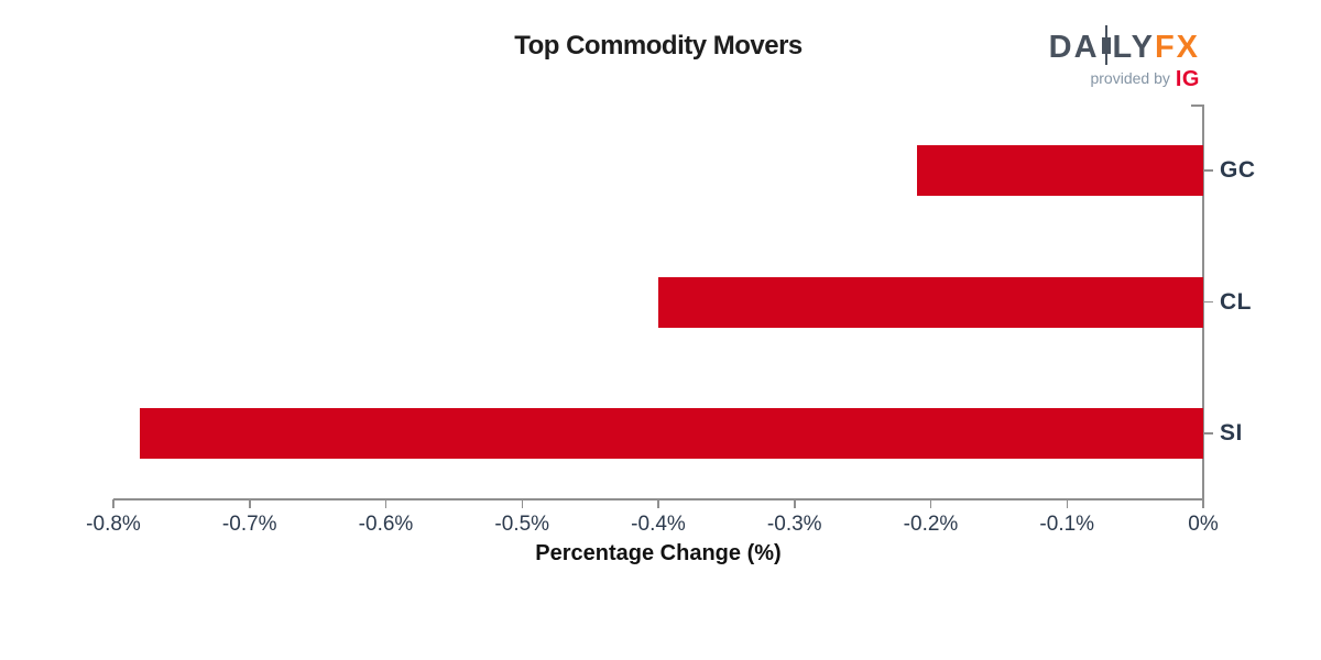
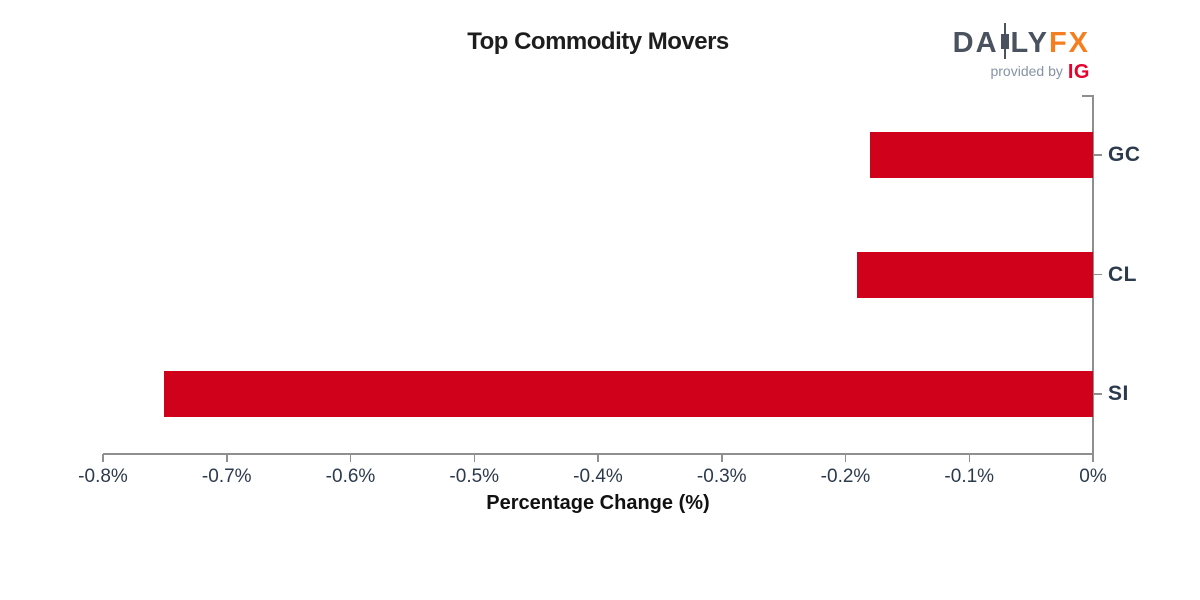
GC: -0.21% -> -0.18%
CL: -0.40% -> -0.19%
SI: -0.78% -> -0.75%
